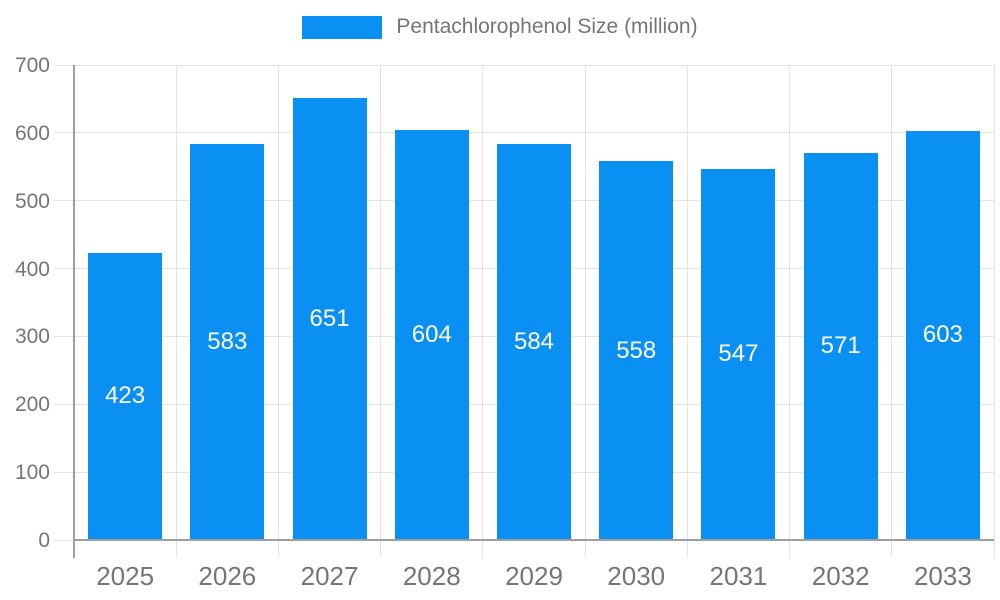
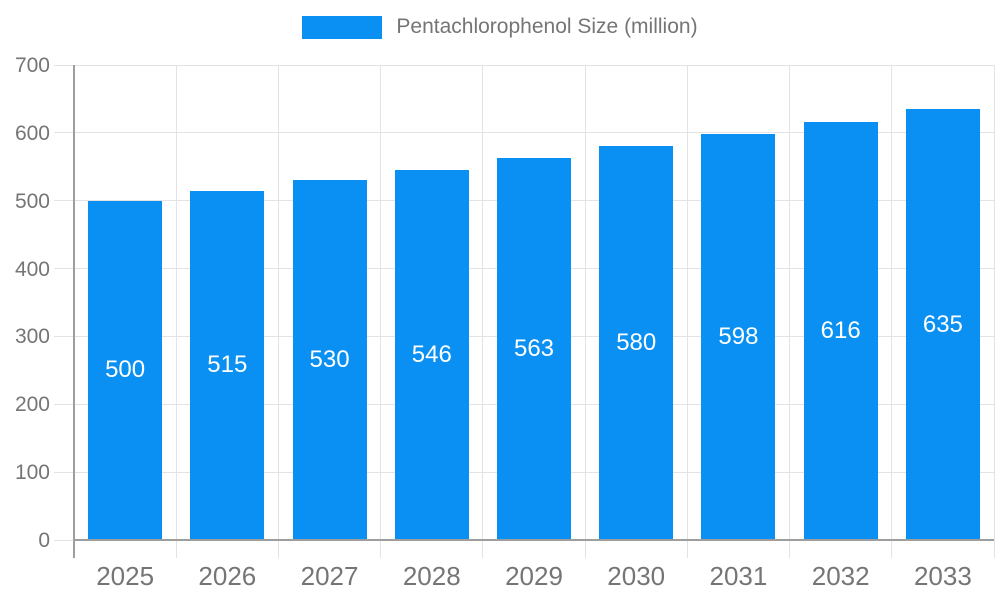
2025: 423 -> 500
2026: 583 -> 515
2027: 651 -> 530
2028: 604 -> 546
2029: 584 -> 563
2030: 558 -> 580
2031: 547 -> 598
2032: 571 -> 616
2033: 603 -> 635
